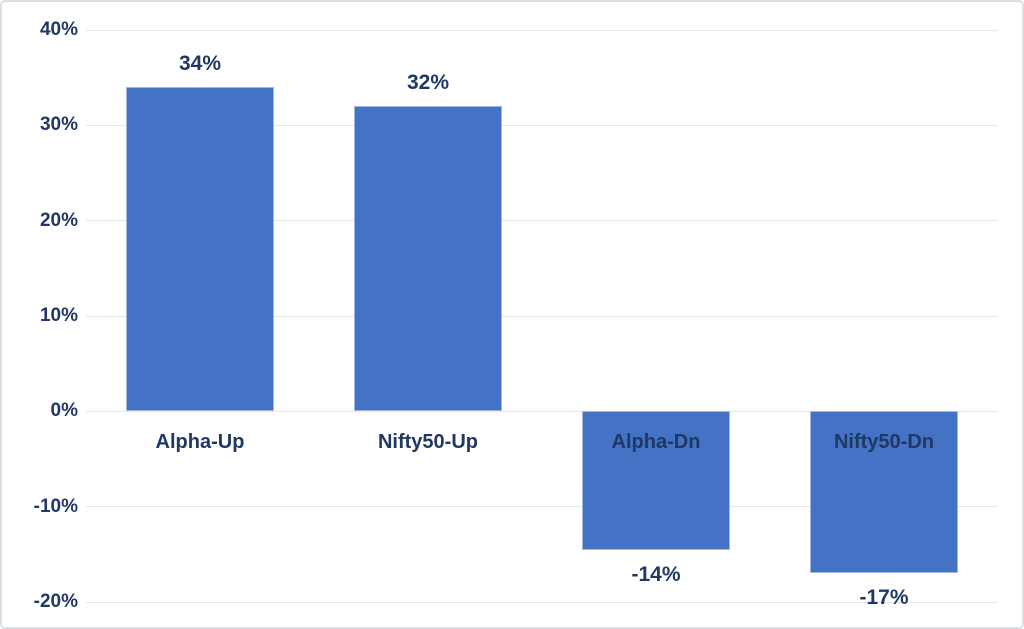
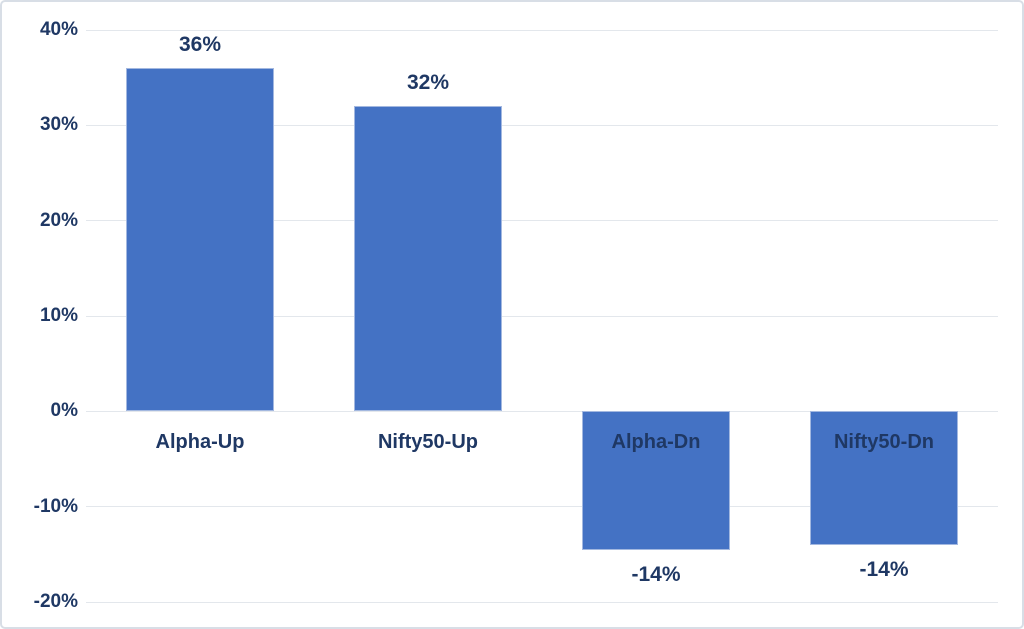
Alpha-Up: 34% -> 36%
Nifty50-Dn: -17% -> -14%
